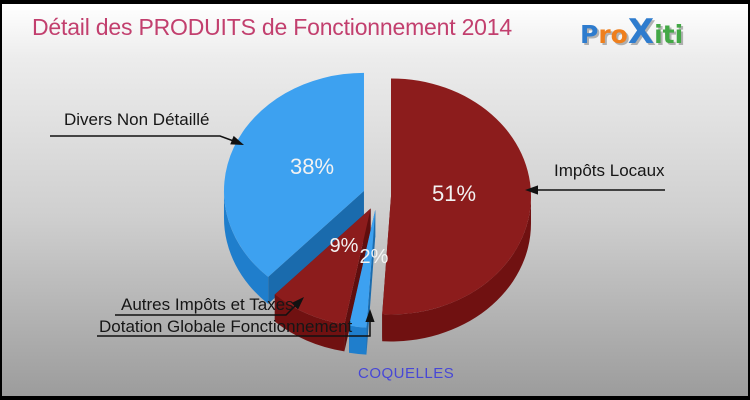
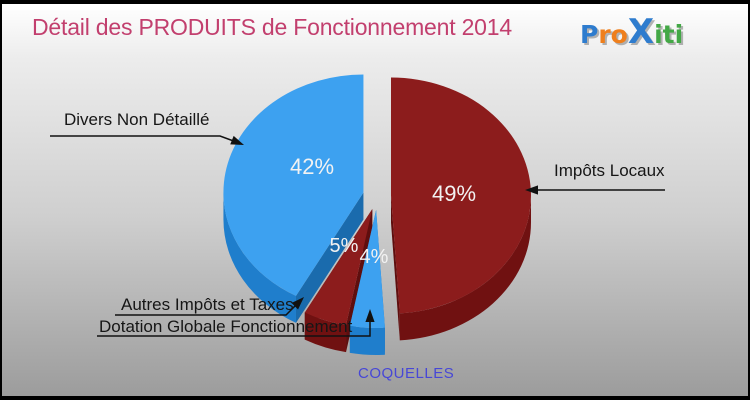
Impôts Locaux: 51% -> 49%
Dotation Globale Fonctionnement: 2% -> 4%
Autres Impôts et Taxes: 9% -> 5%
Divers Non Détaillé: 38% -> 42%
